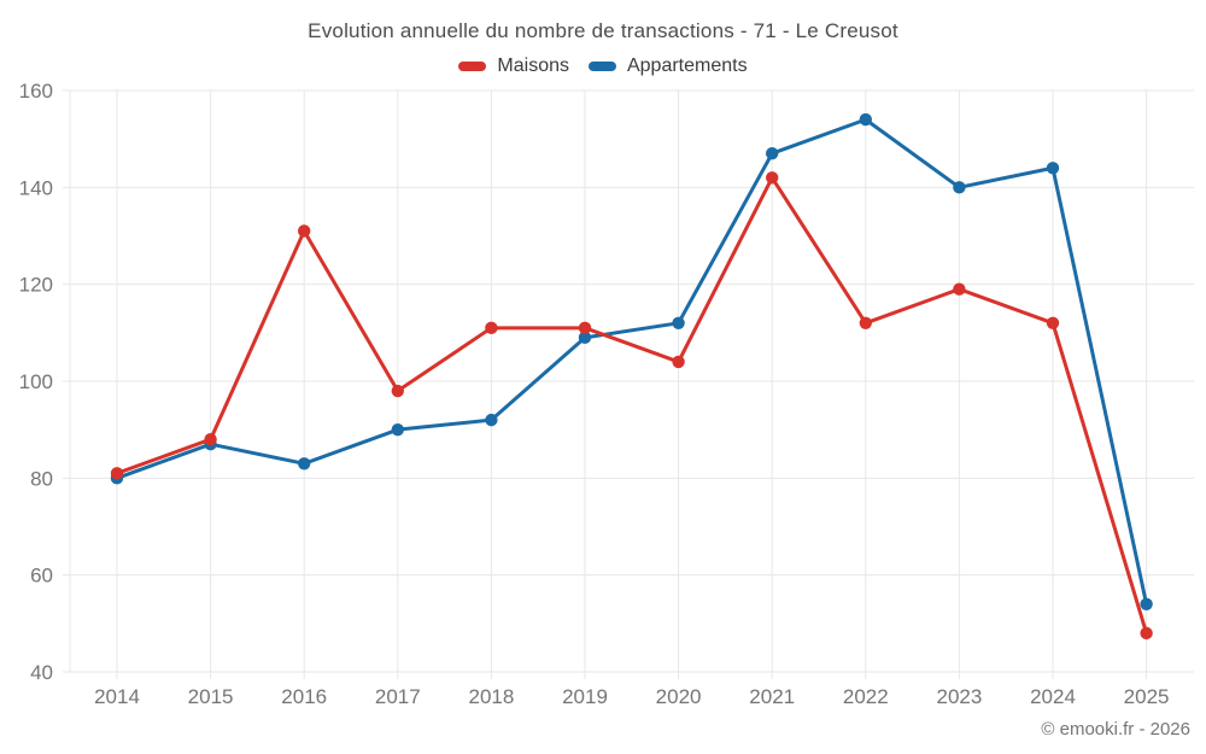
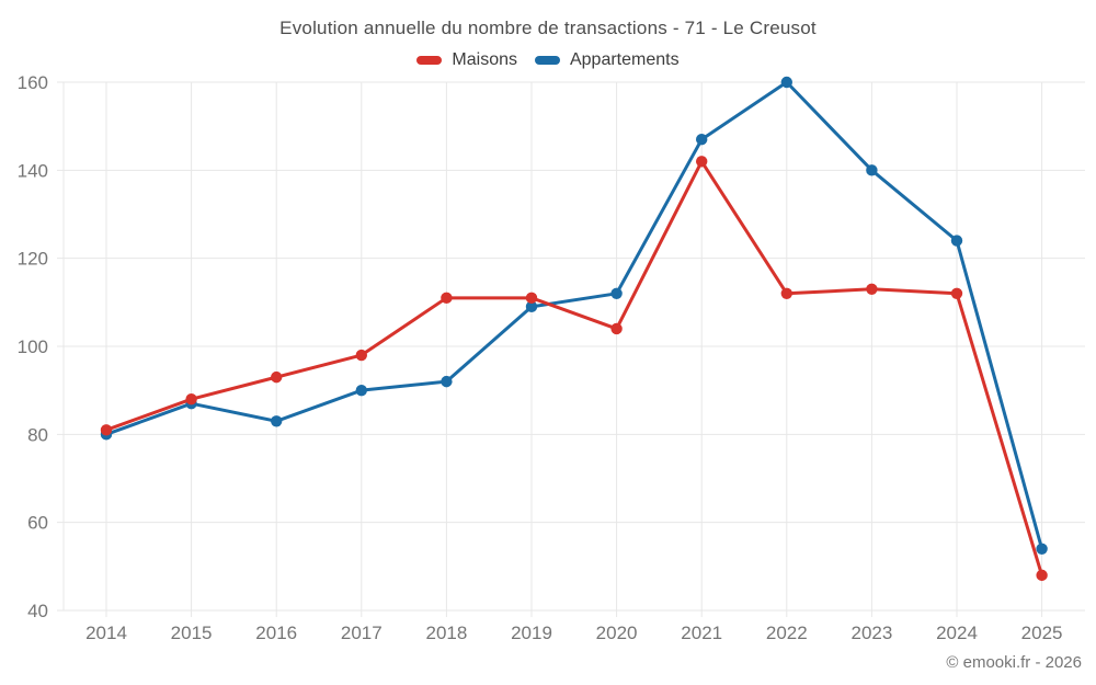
Maisons/2016: 131 -> 93
Appartements/2022: 154 -> 160
Maisons/2023: 119 -> 113
Appartements/2024: 144 -> 124
